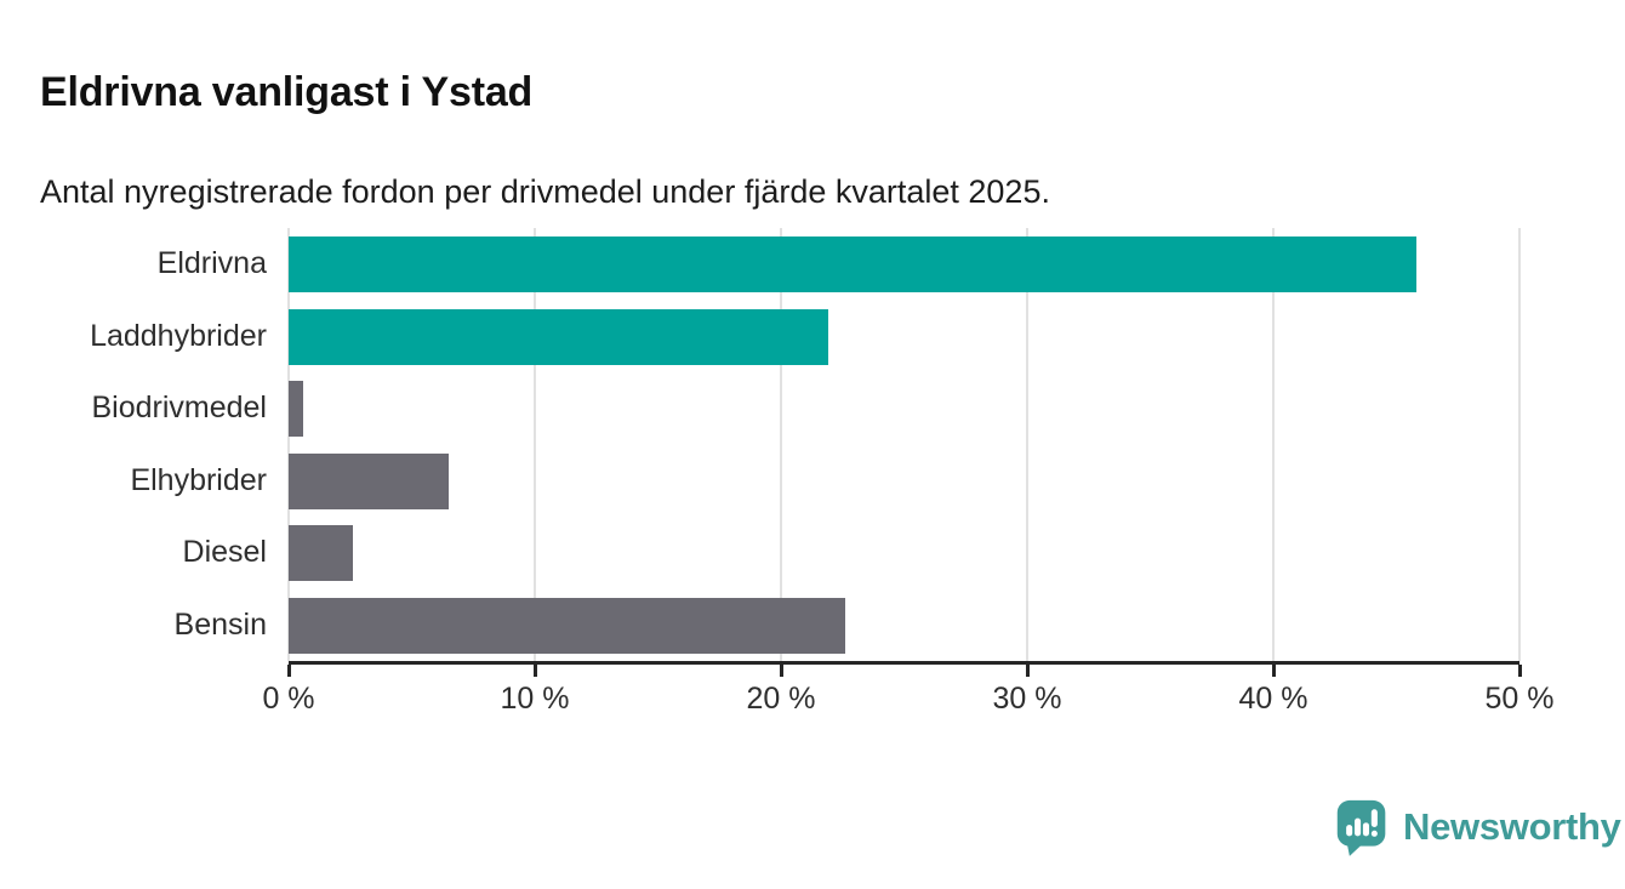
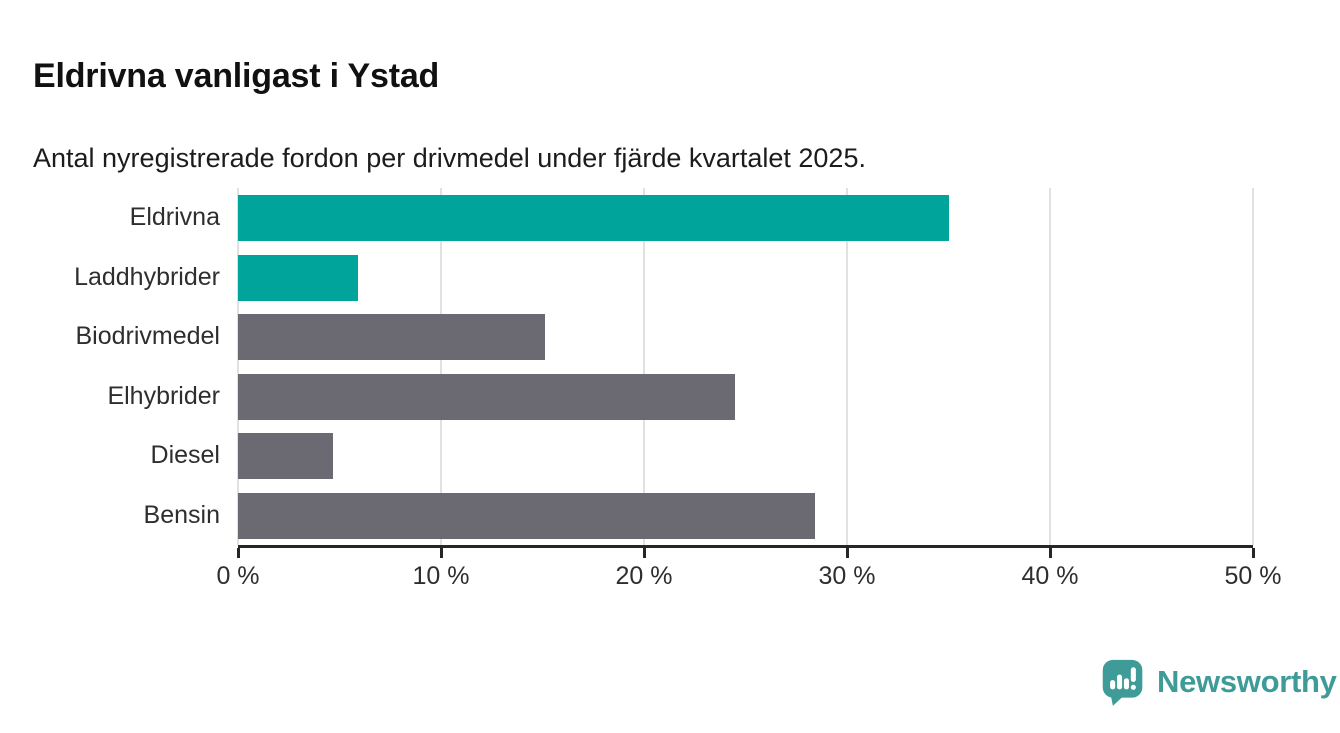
Eldrivna: 45.8% -> 35.0%
Laddhybrider: 21.9% -> 5.9%
Biodrivmedel: 0.6% -> 15.1%
Elhybrider: 6.5% -> 24.5%
Diesel: 2.6% -> 4.7%
Bensin: 22.6% -> 28.4%
